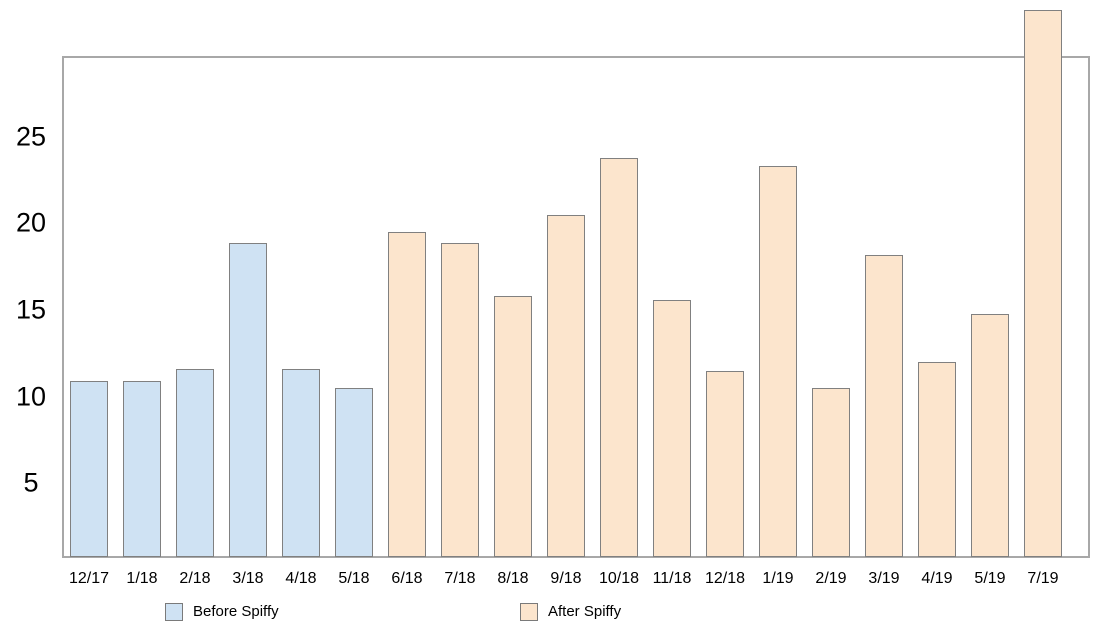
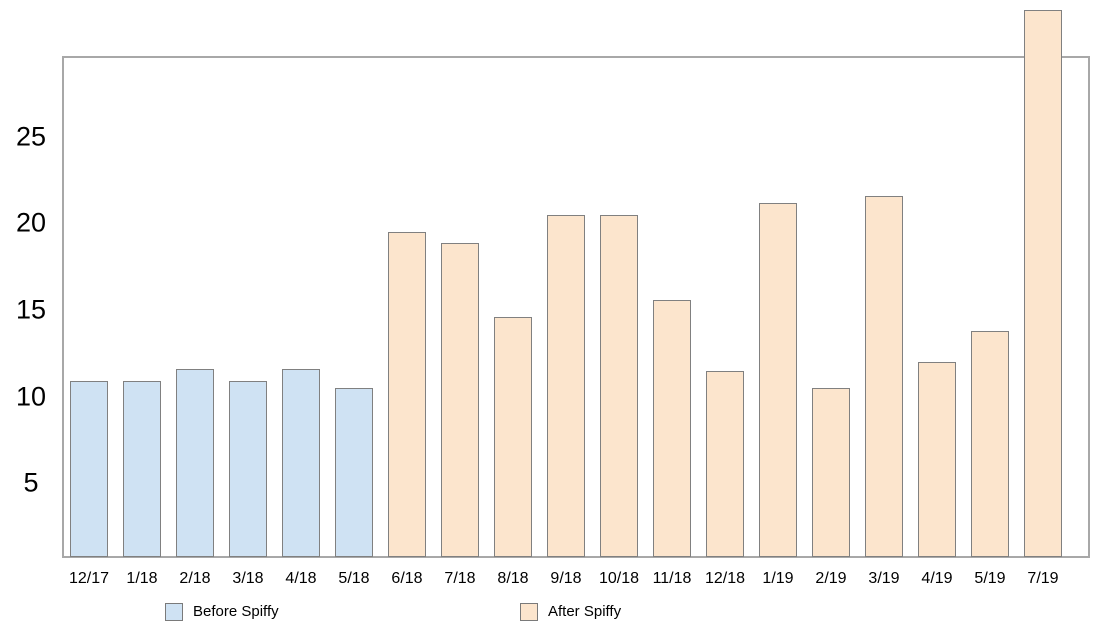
Before Spiffy/3/18: 18.9 -> 10.9
After Spiffy/8/18: 15.8 -> 14.6
After Spiffy/10/18: 23.8 -> 20.5
After Spiffy/1/19: 23.3 -> 21.2
After Spiffy/3/19: 18.2 -> 21.6
After Spiffy/5/19: 14.8 -> 13.8
